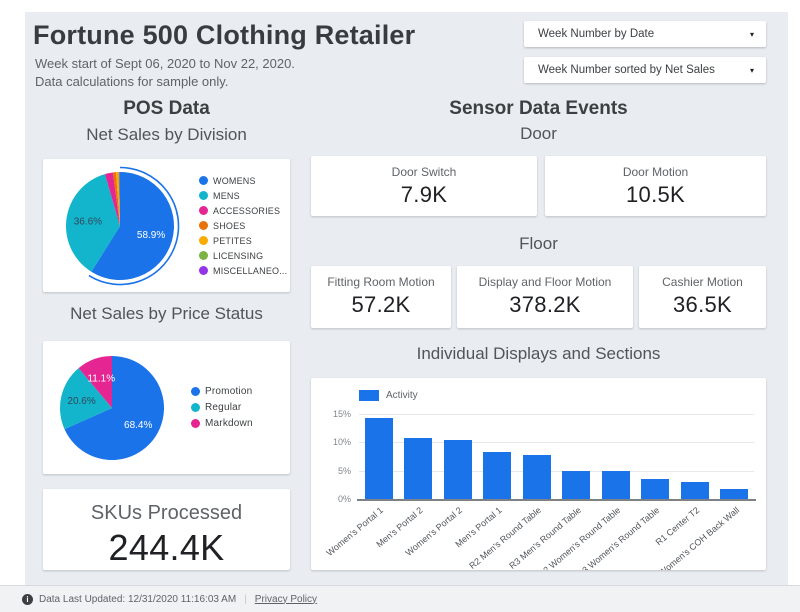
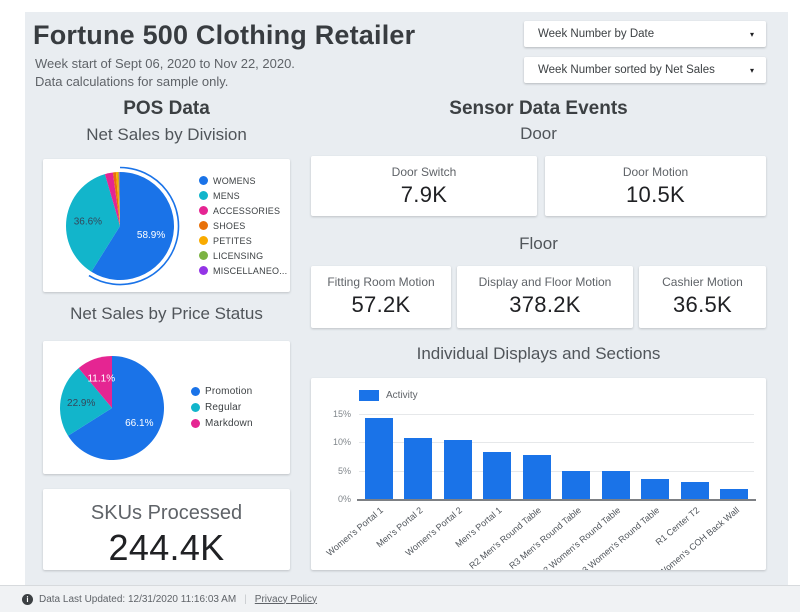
Net Sales by Price Status/Promotion: 68.4% -> 66.1%
Net Sales by Price Status/Regular: 20.6% -> 22.9%
